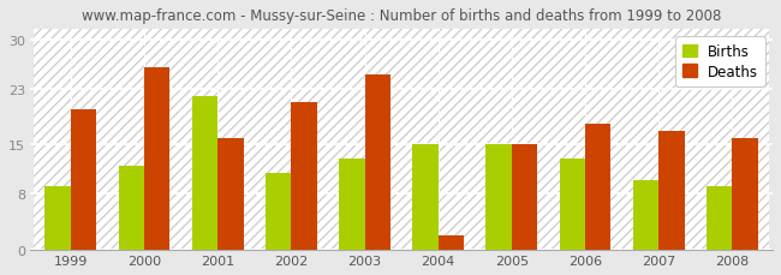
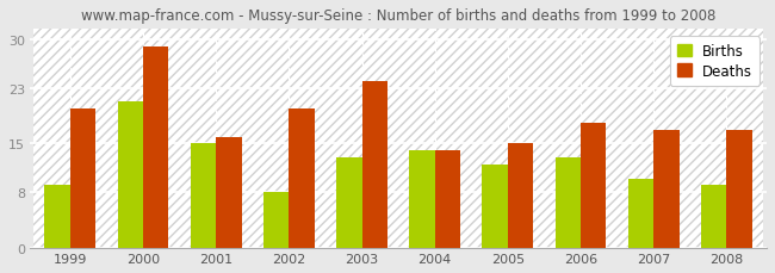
Births/2000: 12 -> 21
Deaths/2000: 26 -> 29
Births/2001: 22 -> 15
Births/2002: 11 -> 8
Deaths/2002: 21 -> 20
Deaths/2003: 25 -> 24
Births/2004: 15 -> 14
Deaths/2004: 2 -> 14
Births/2005: 15 -> 12
Deaths/2008: 16 -> 17
